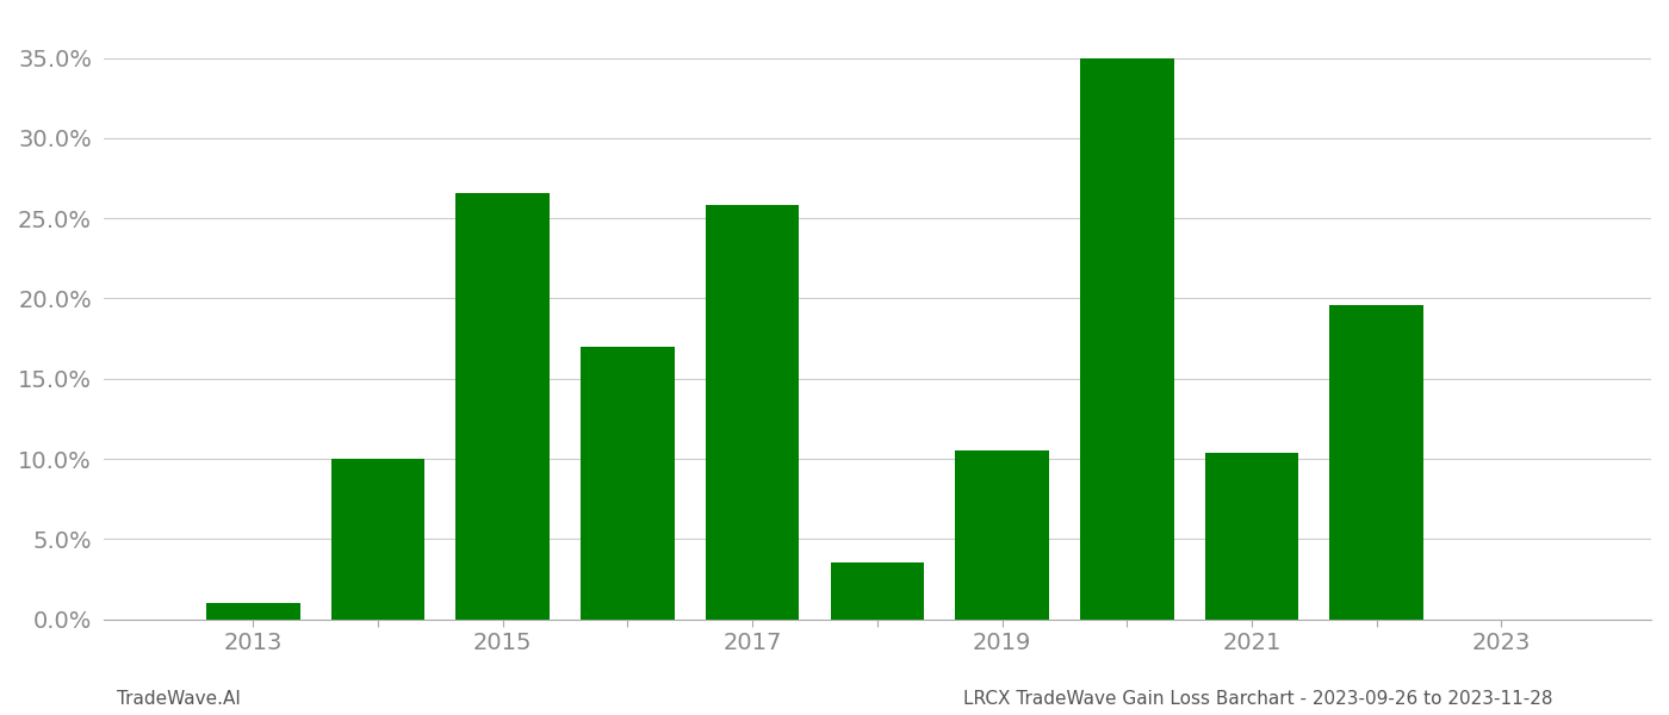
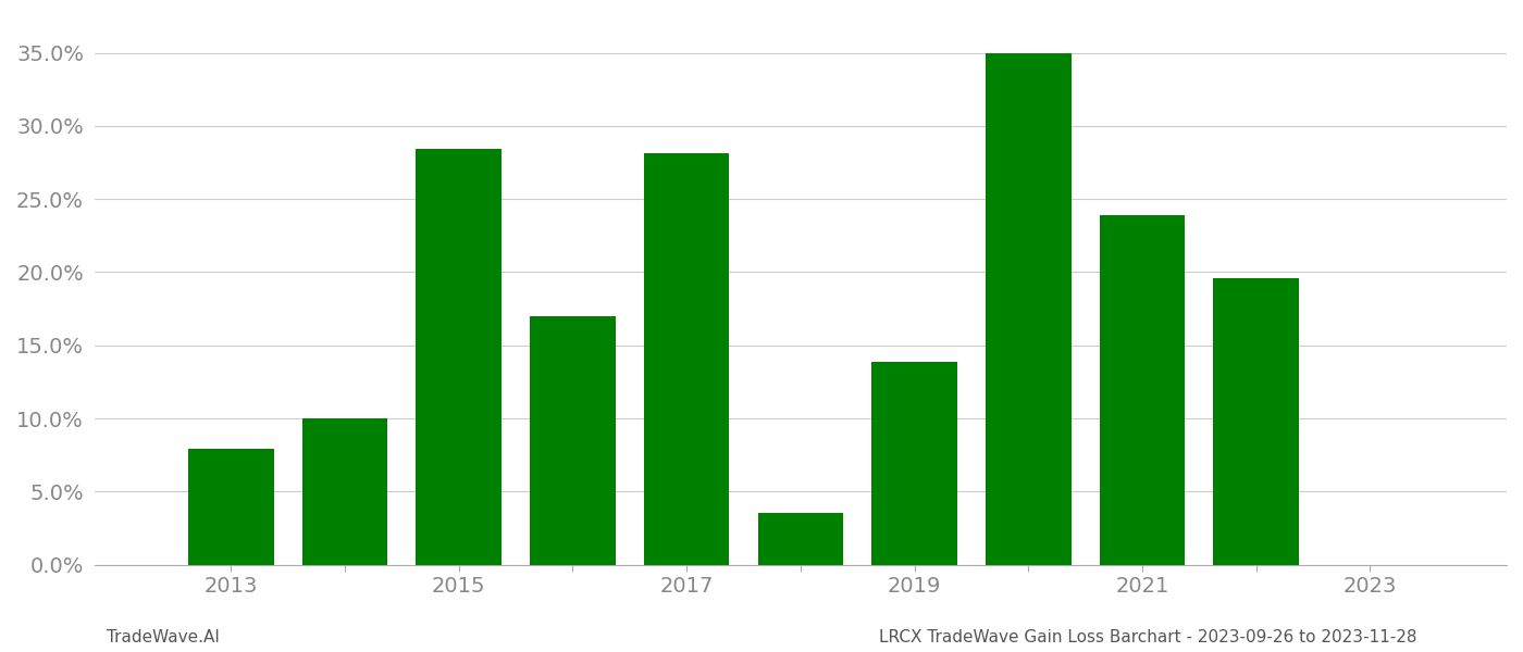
2013: 1.0% -> 7.9%
2015: 26.6% -> 28.4%
2017: 25.8% -> 28.1%
2019: 10.5% -> 13.9%
2021: 10.4% -> 23.9%
